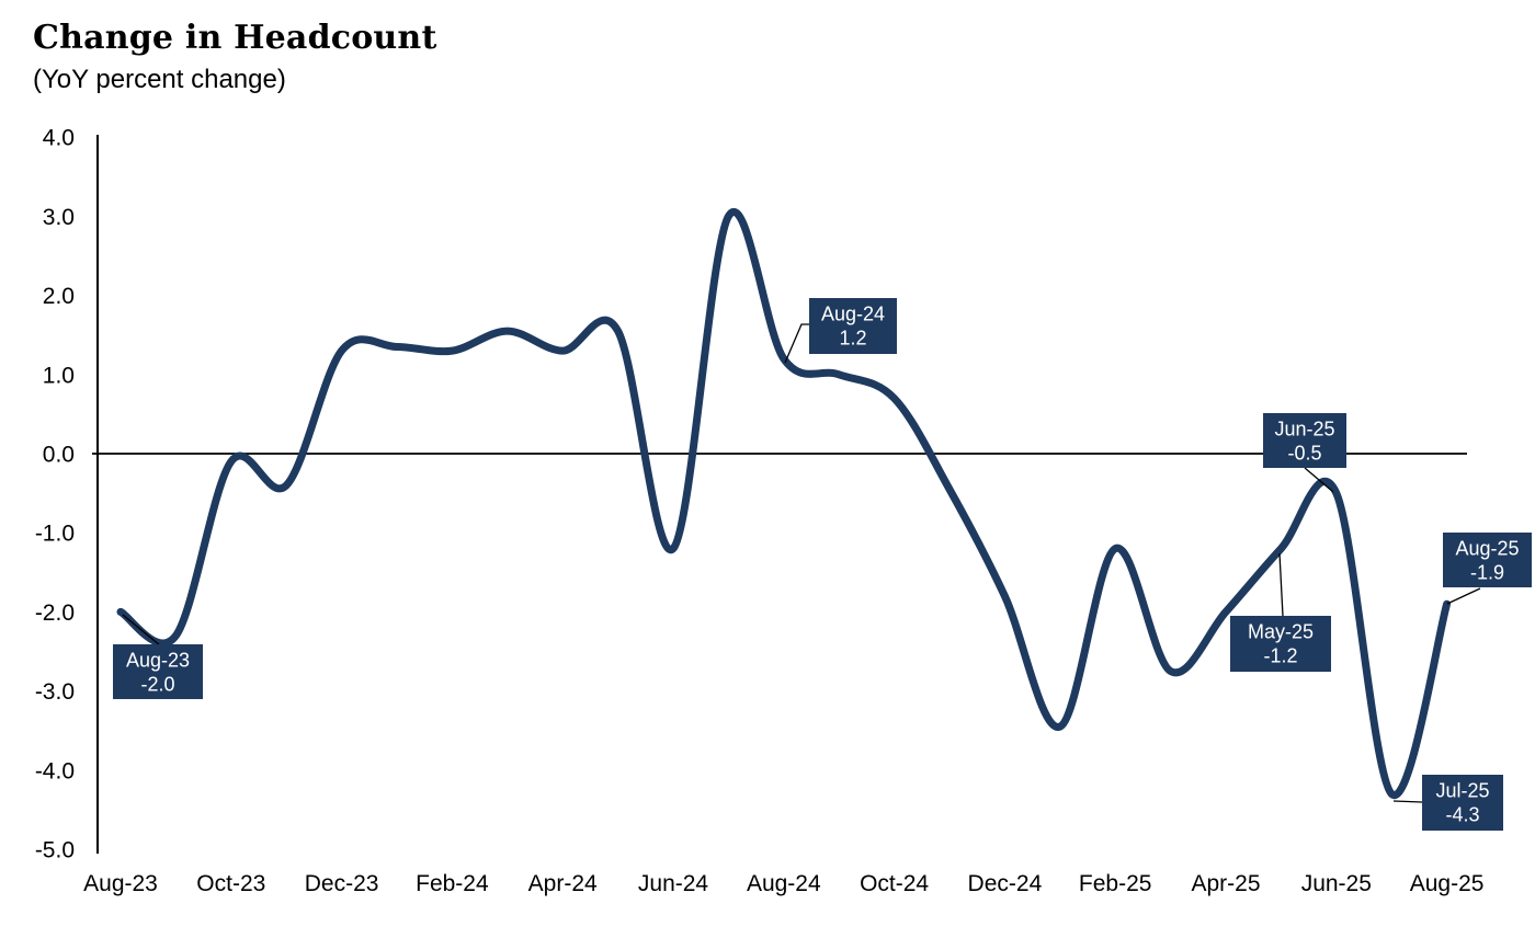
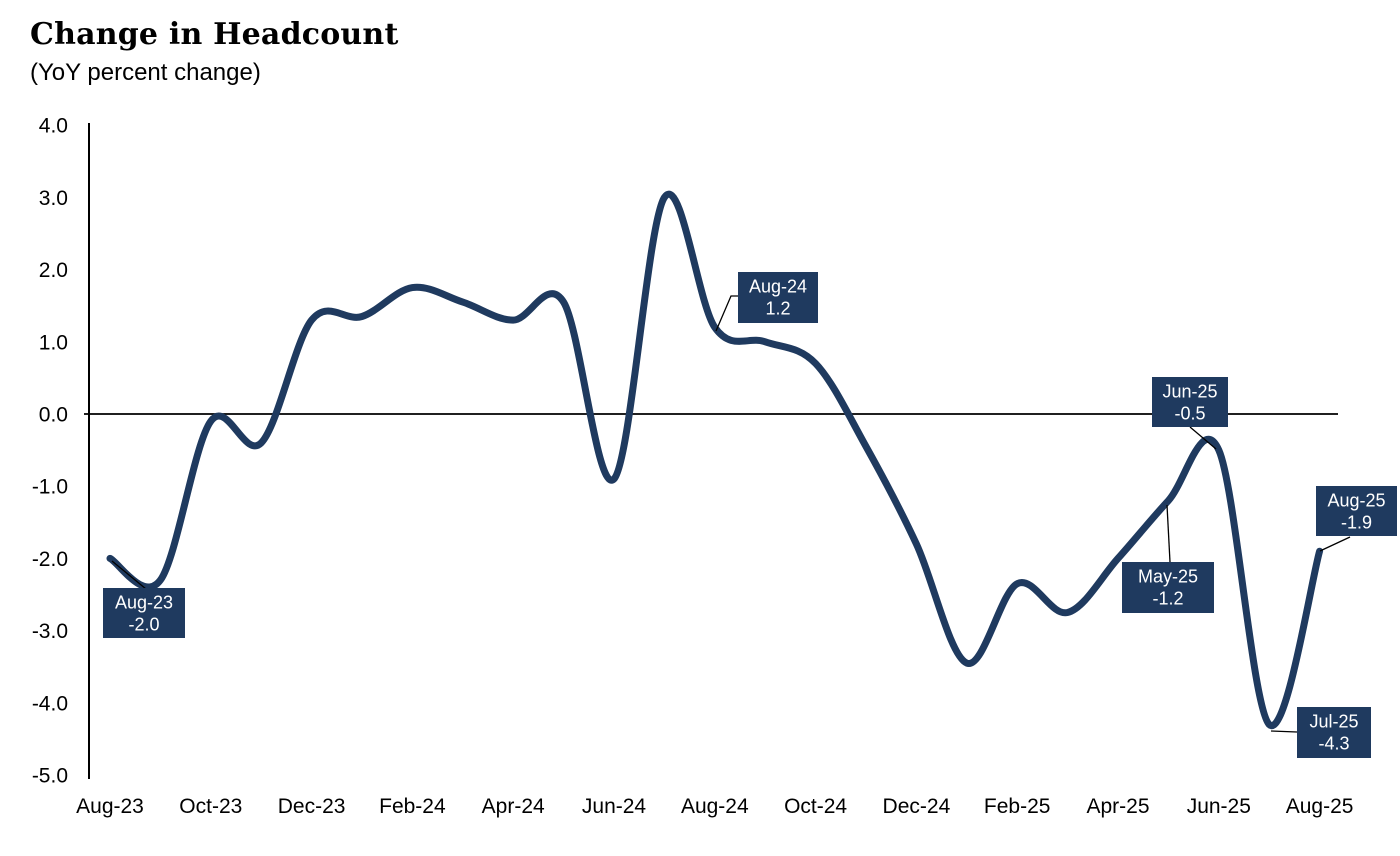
Feb-24: 1.3 -> 1.8
Jun-24: -1.2 -> -0.9
Feb-25: -1.2 -> -2.4
